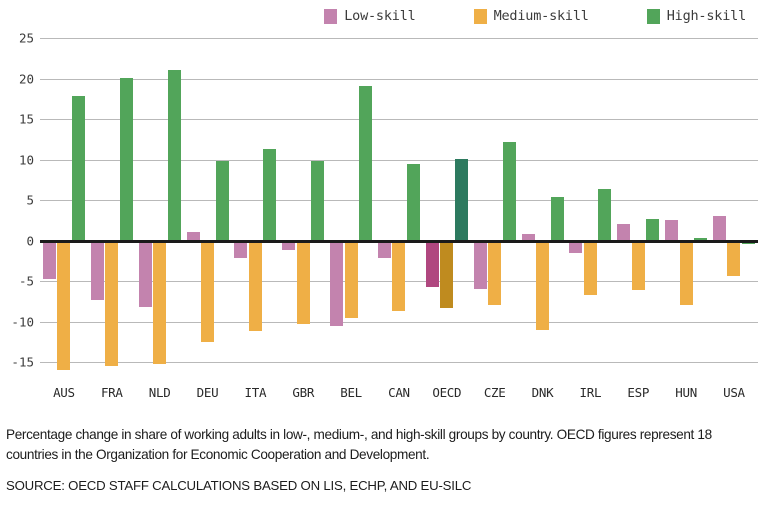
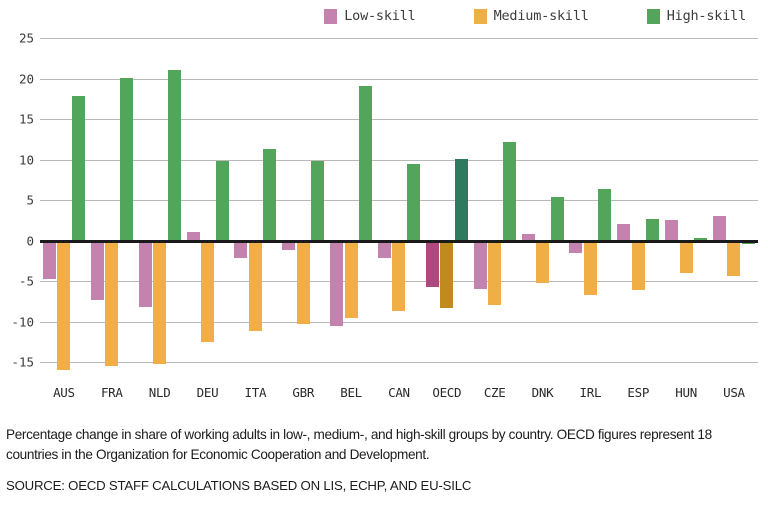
Medium-skill/DNK: -11 -> -5
Medium-skill/HUN: -8 -> -4
